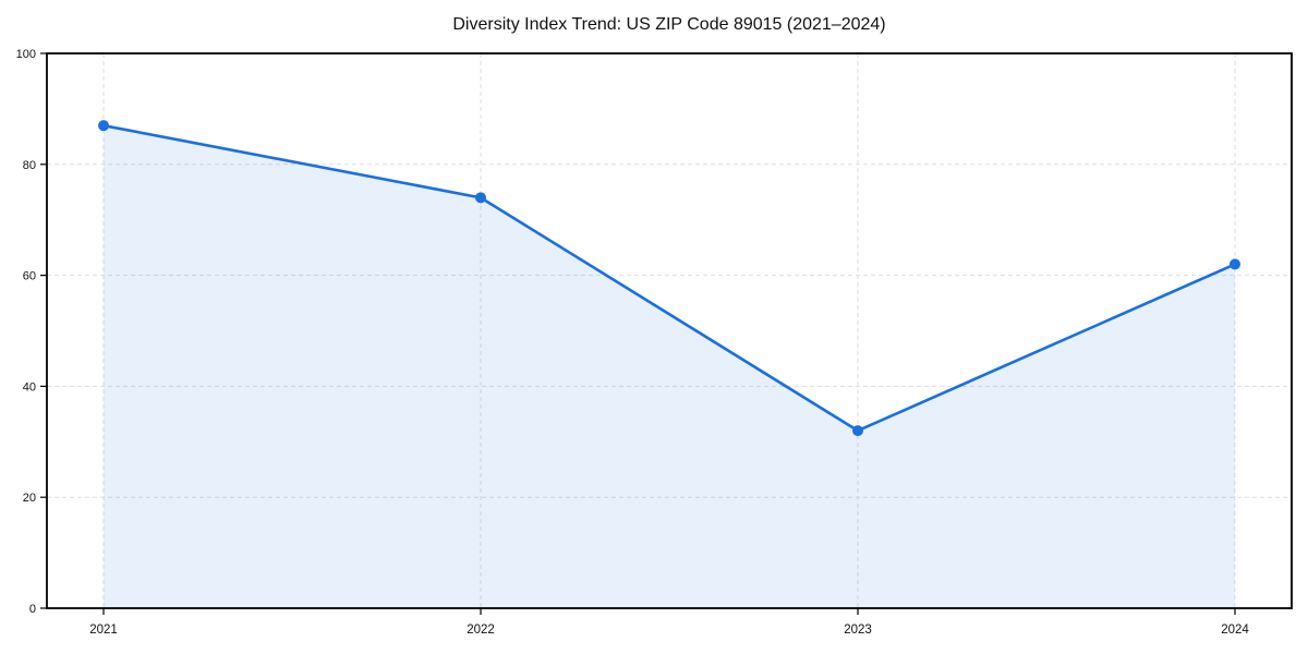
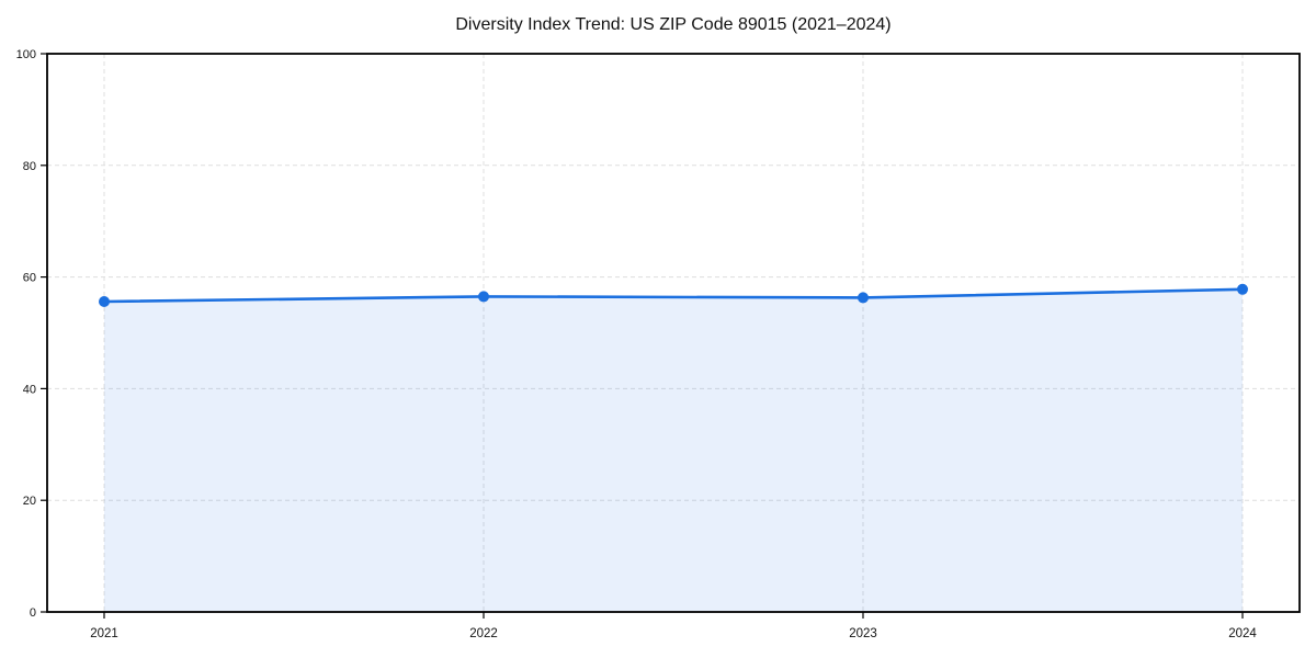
2021: 87 -> 56
2022: 74 -> 56
2023: 32 -> 56
2024: 62 -> 58
